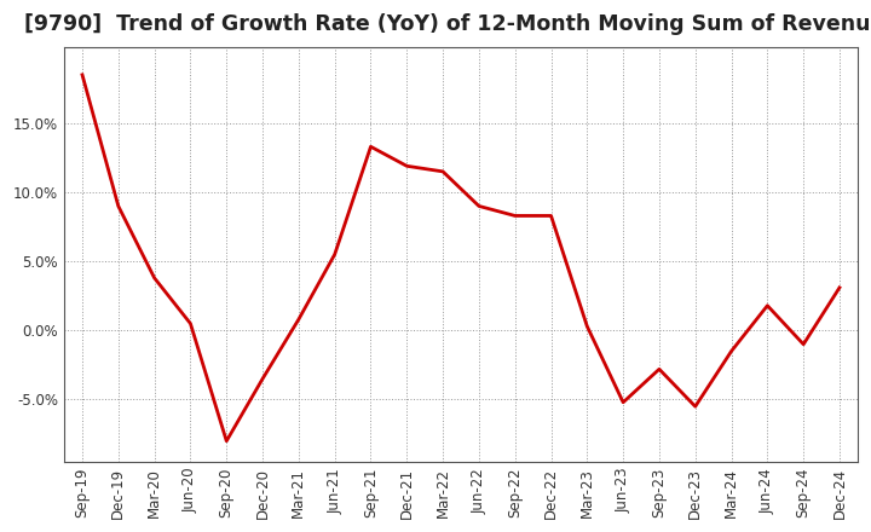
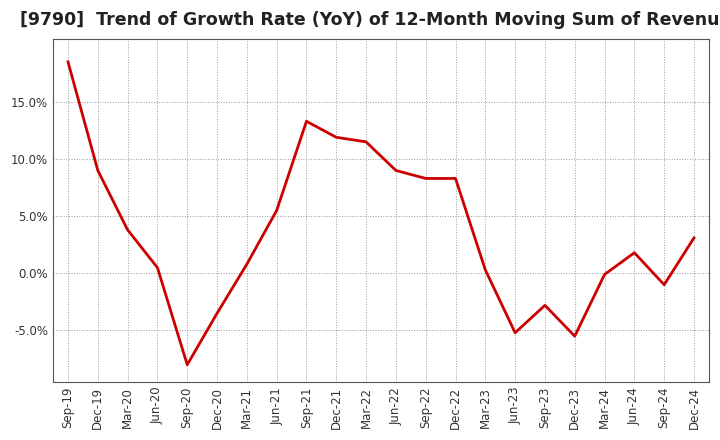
Mar-24: -1.5% -> -0.1%
